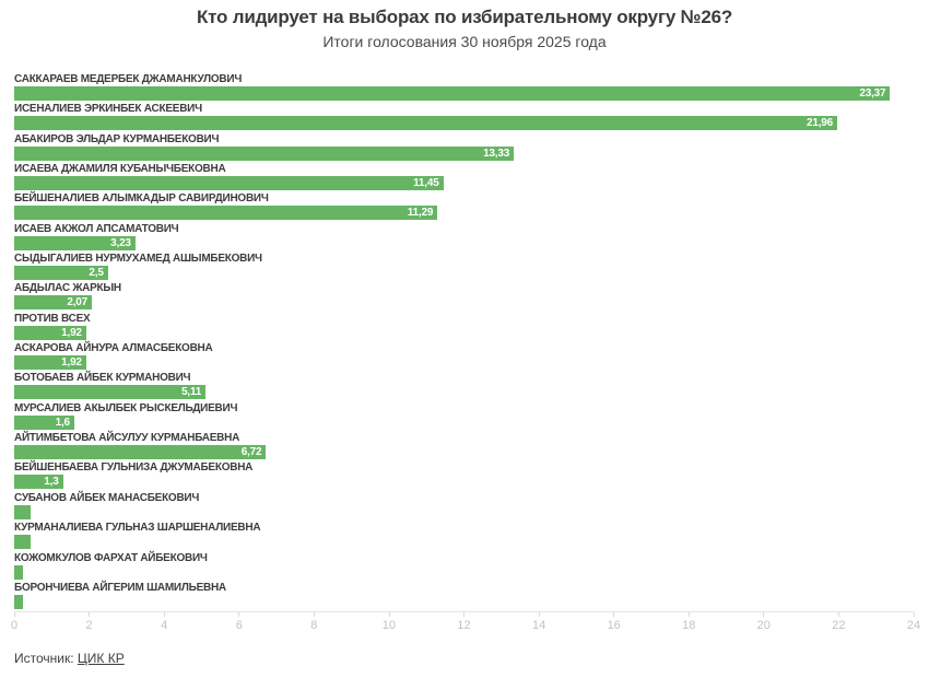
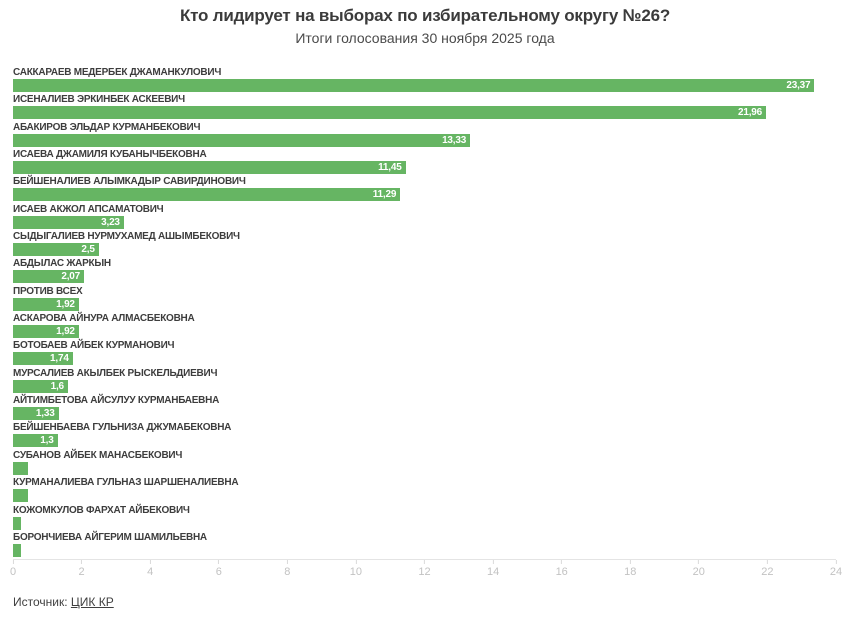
БОТОБАЕВ АЙБЕК КУРМАНОВИЧ: 5,11 -> 1,74
АЙТИМБЕТОВА АЙСУЛУУ КУРМАНБАЕВНА: 6,72 -> 1,33
